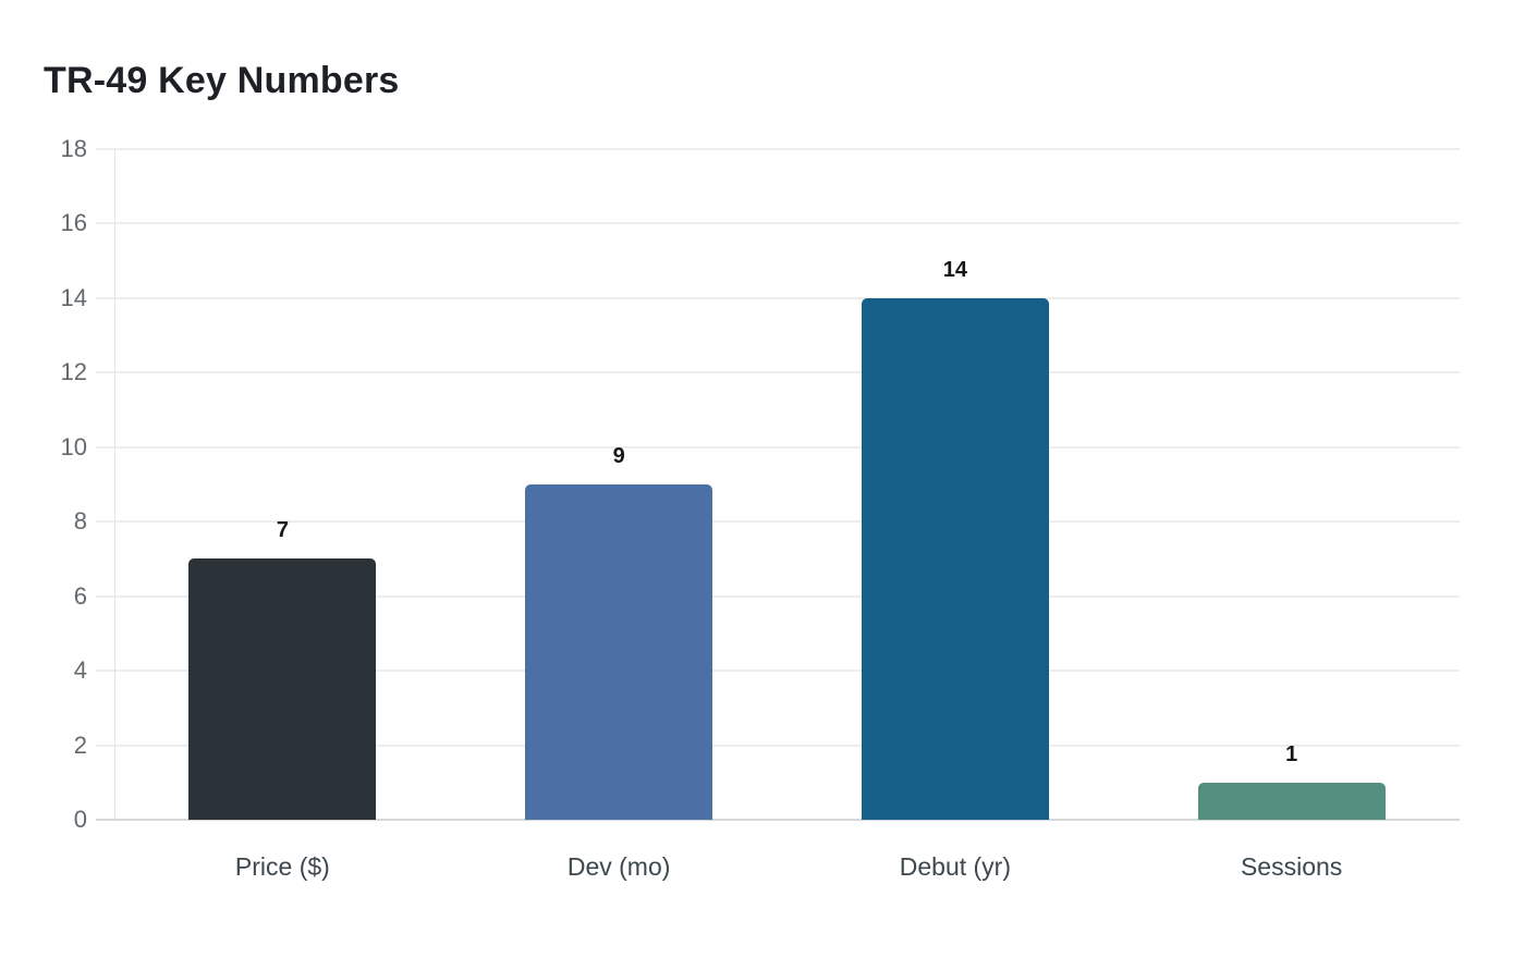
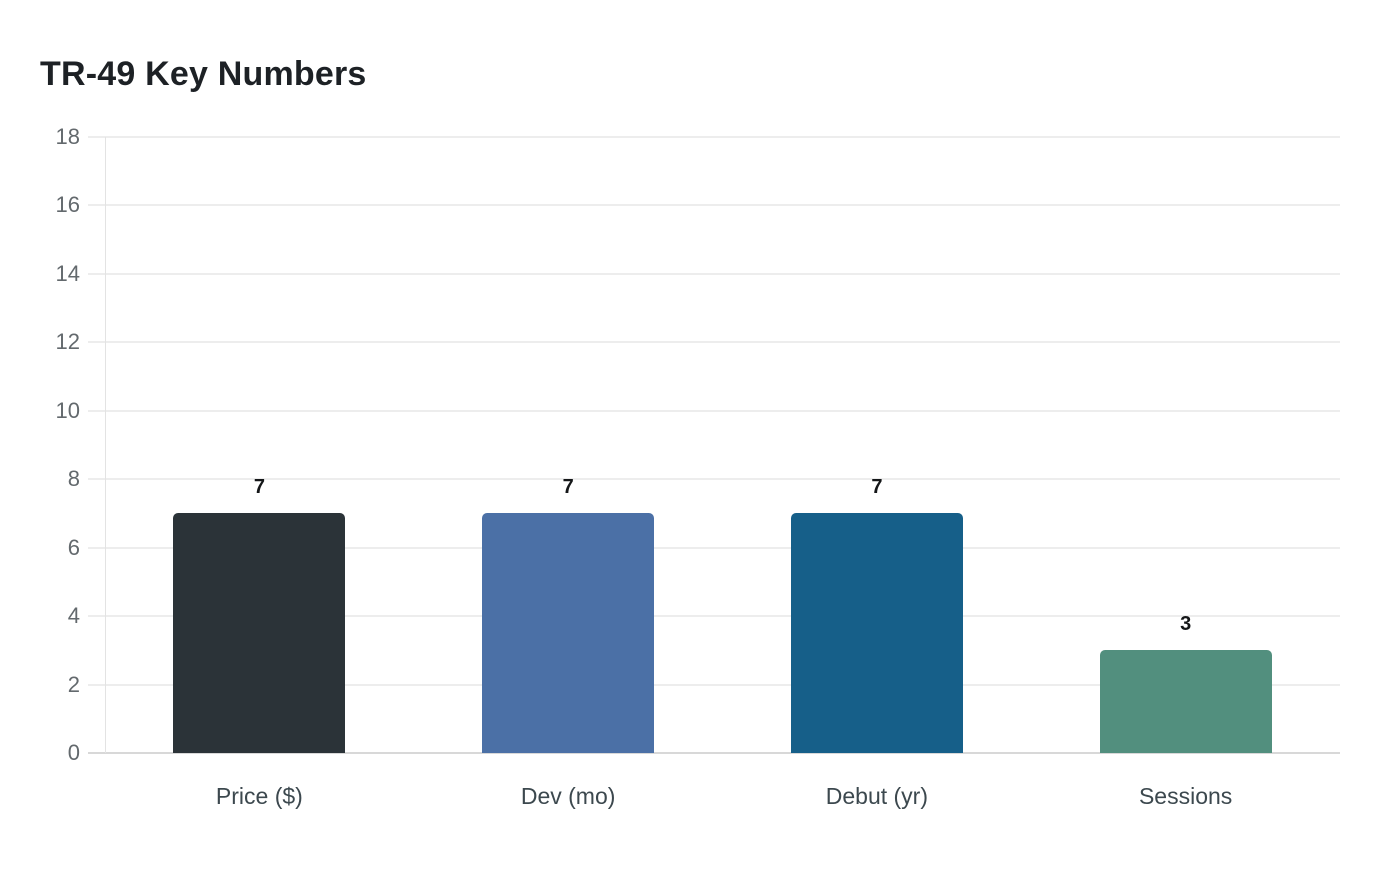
Dev (mo): 9 -> 7
Debut (yr): 14 -> 7
Sessions: 1 -> 3
